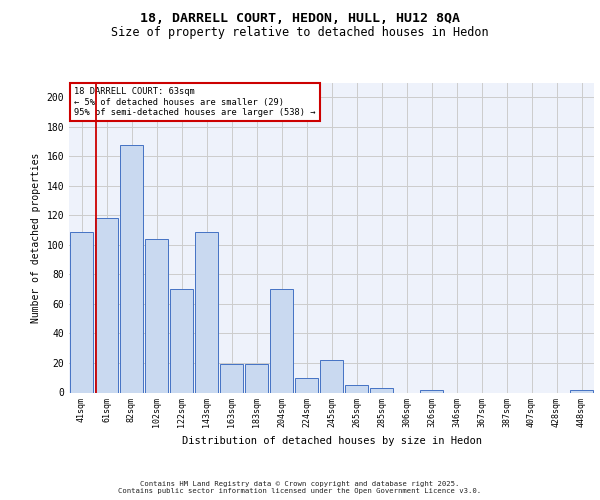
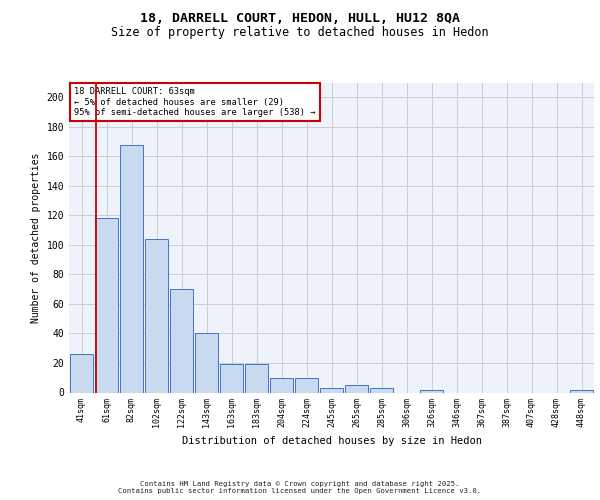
41sqm: 109 -> 26
143sqm: 109 -> 40
204sqm: 70 -> 10
245sqm: 22 -> 3
